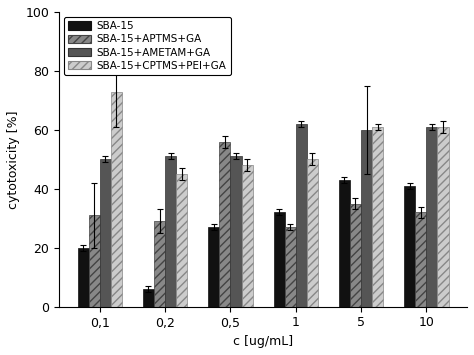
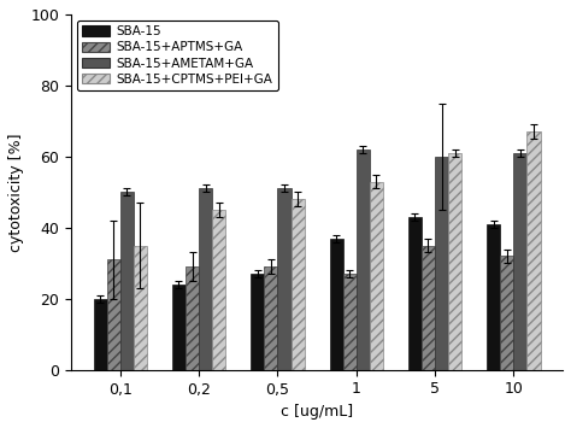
SBA-15+CPTMS+PEI+GA/0,1: 73 -> 35
SBA-15/0,2: 6 -> 24
SBA-15+APTMS+GA/0,5: 56 -> 29
SBA-15/1: 32 -> 37
SBA-15+CPTMS+PEI+GA/1: 50 -> 53
SBA-15+CPTMS+PEI+GA/10: 61 -> 67
